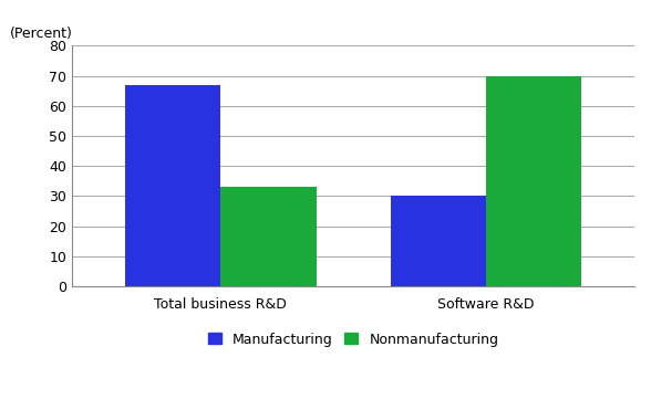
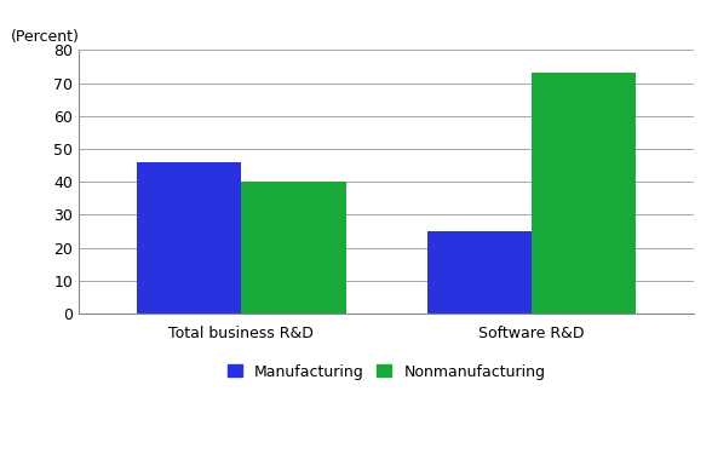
Manufacturing/Total business R&D: 67 -> 46
Nonmanufacturing/Total business R&D: 33 -> 40
Manufacturing/Software R&D: 30 -> 25
Nonmanufacturing/Software R&D: 70 -> 73
